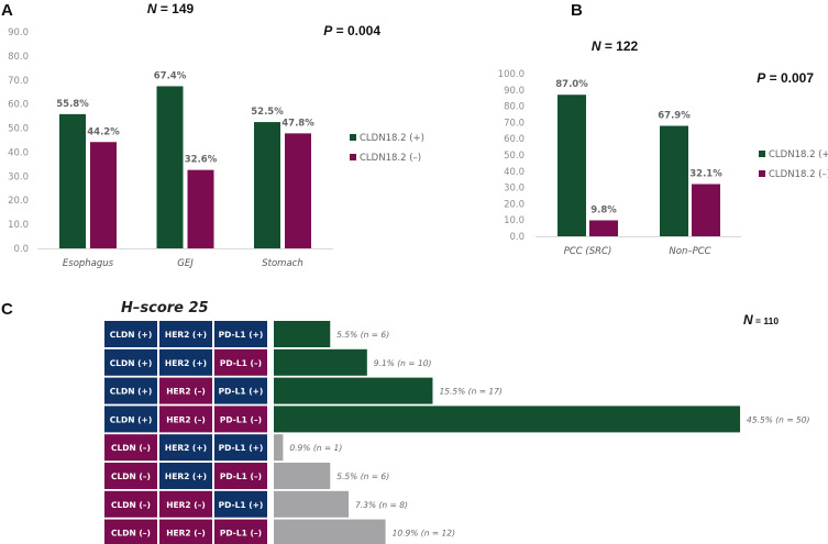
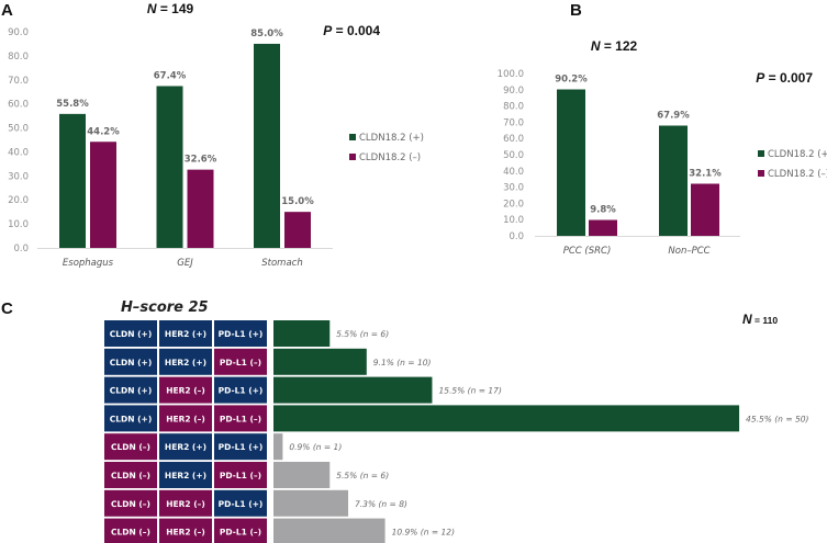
N = 149/CLDN18.2 (+)/Stomach: 52.5% -> 85.0%
N = 149/CLDN18.2 (–)/Stomach: 47.8% -> 15.0%
N = 122/CLDN18.2 (+)/PCC (SRC): 87.0% -> 90.2%
